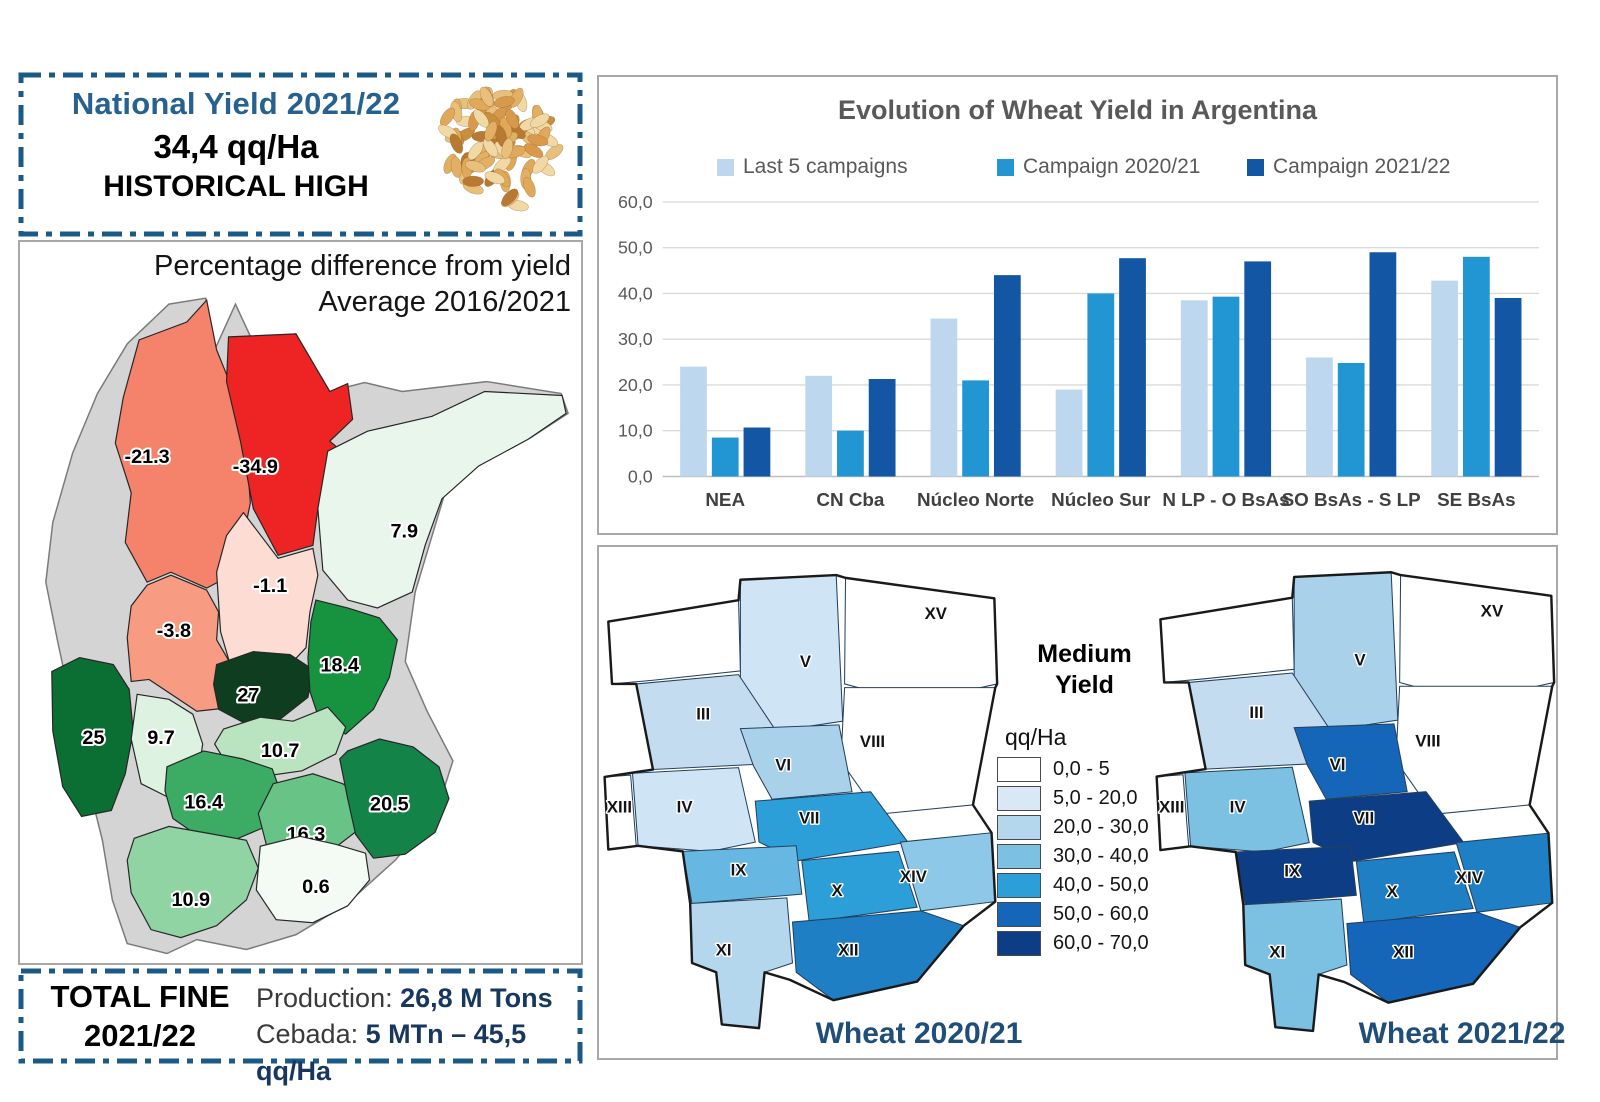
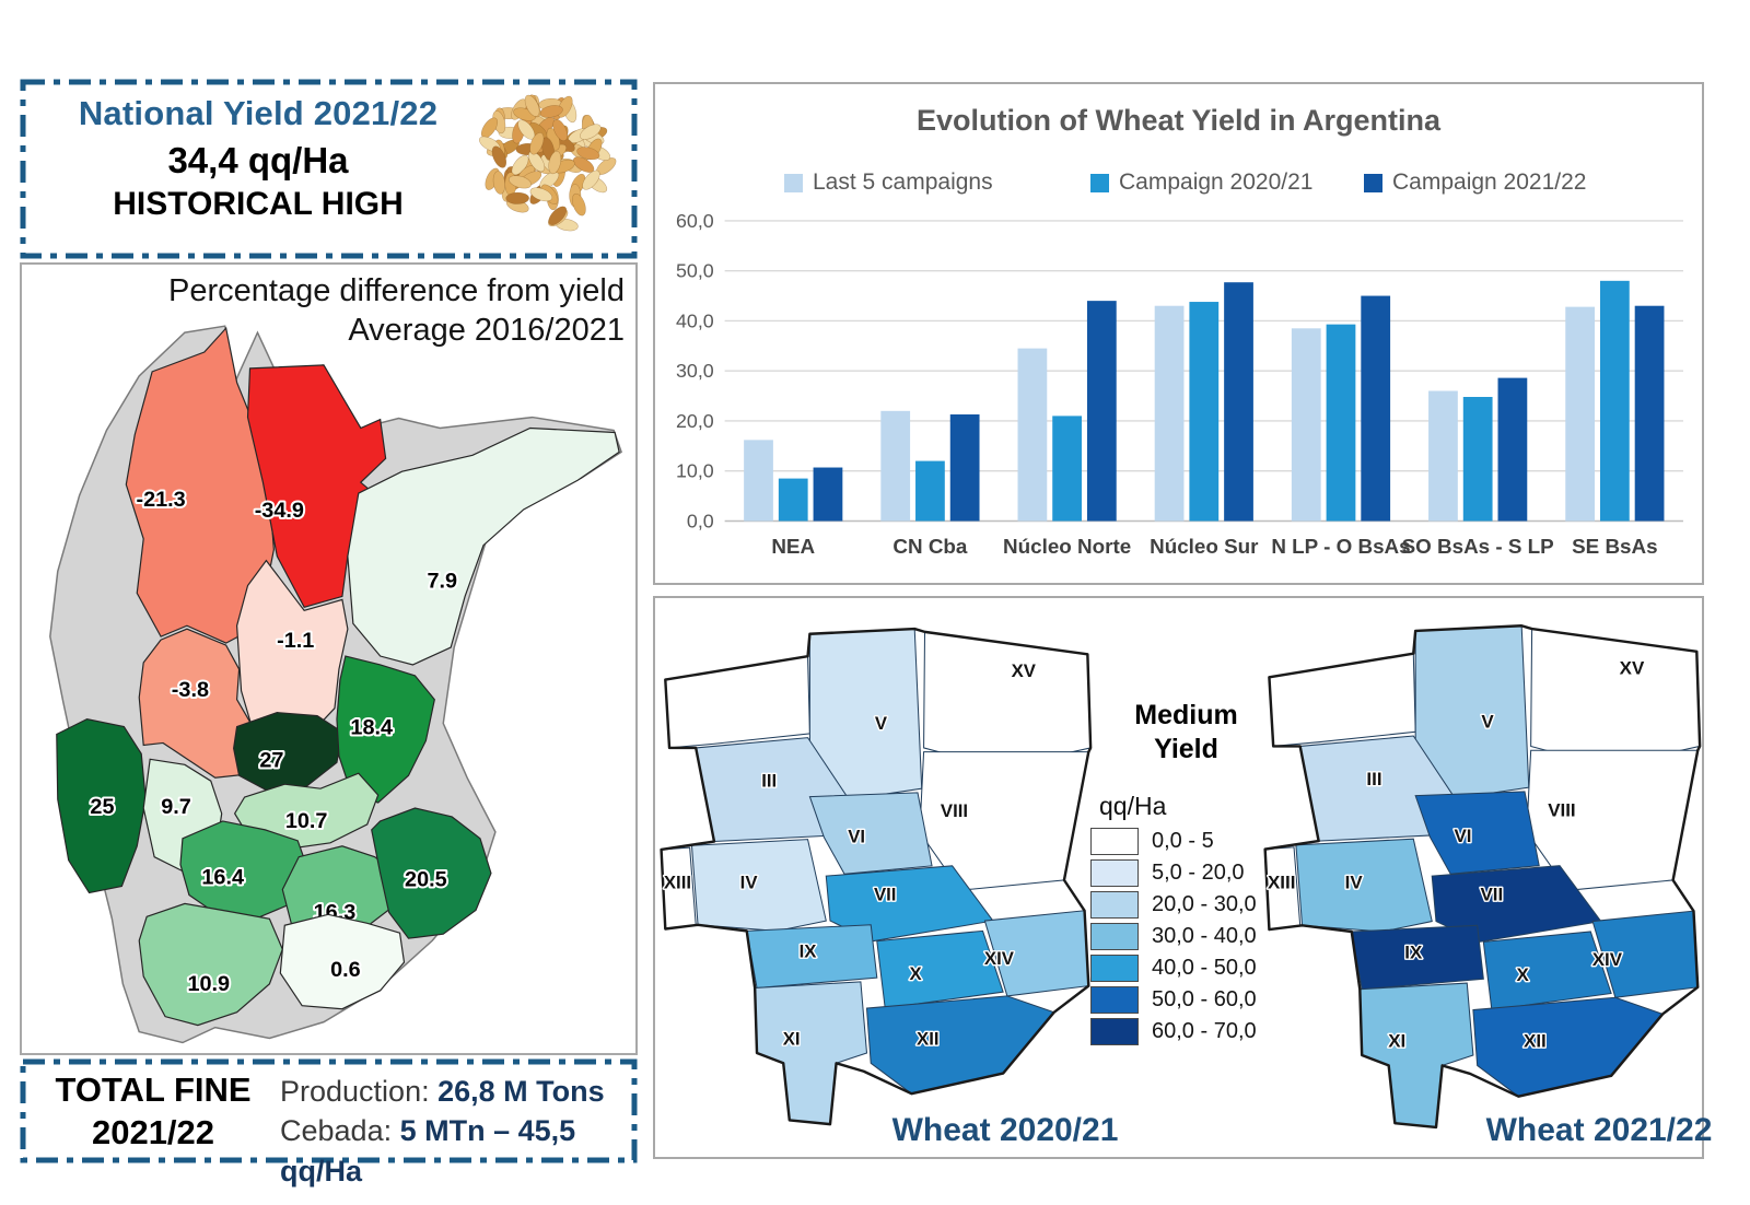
Last 5 campaigns/NEA: 24 -> 16
Campaign 2020/21/CN Cba: 10 -> 12
Last 5 campaigns/Núcleo Sur: 19 -> 43
Campaign 2020/21/Núcleo Sur: 40 -> 44
Campaign 2021/22/N LP - O BsAs: 47 -> 45
Campaign 2021/22/SO BsAs - S LP: 49 -> 29
Campaign 2021/22/SE BsAs: 39 -> 43
